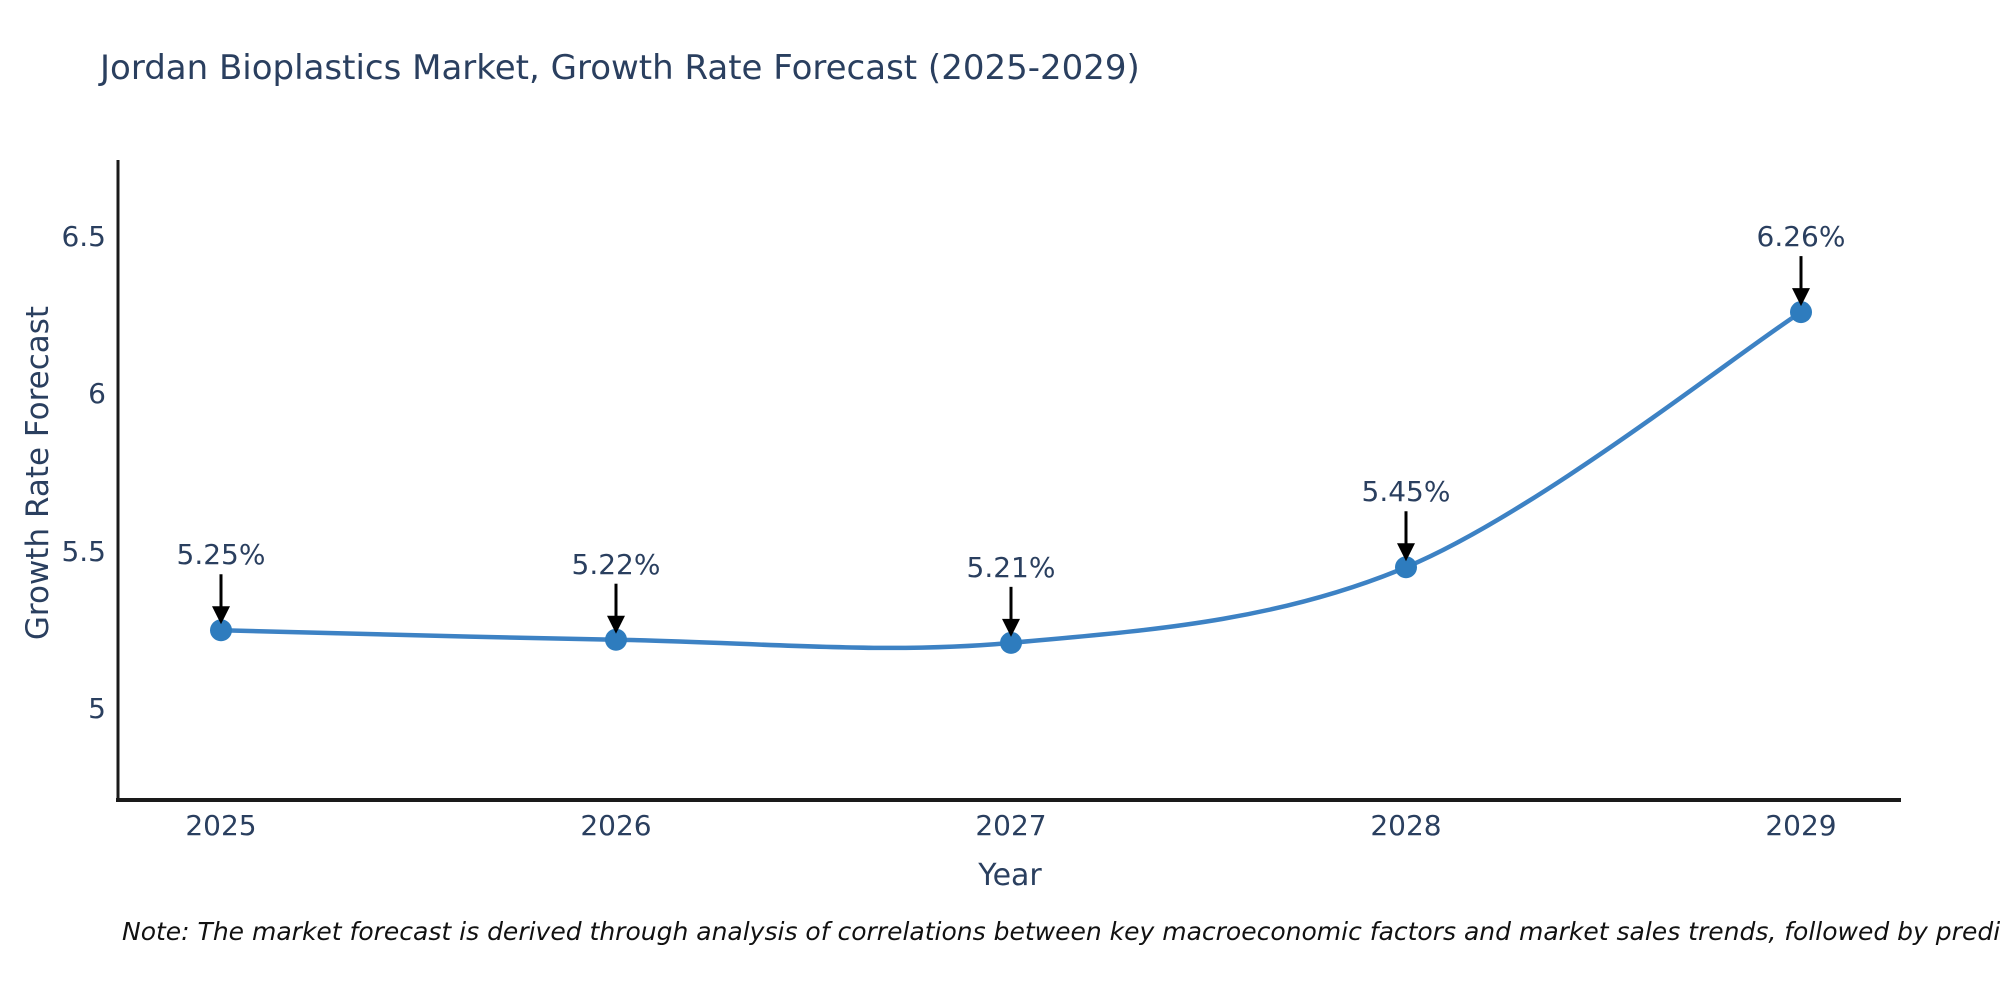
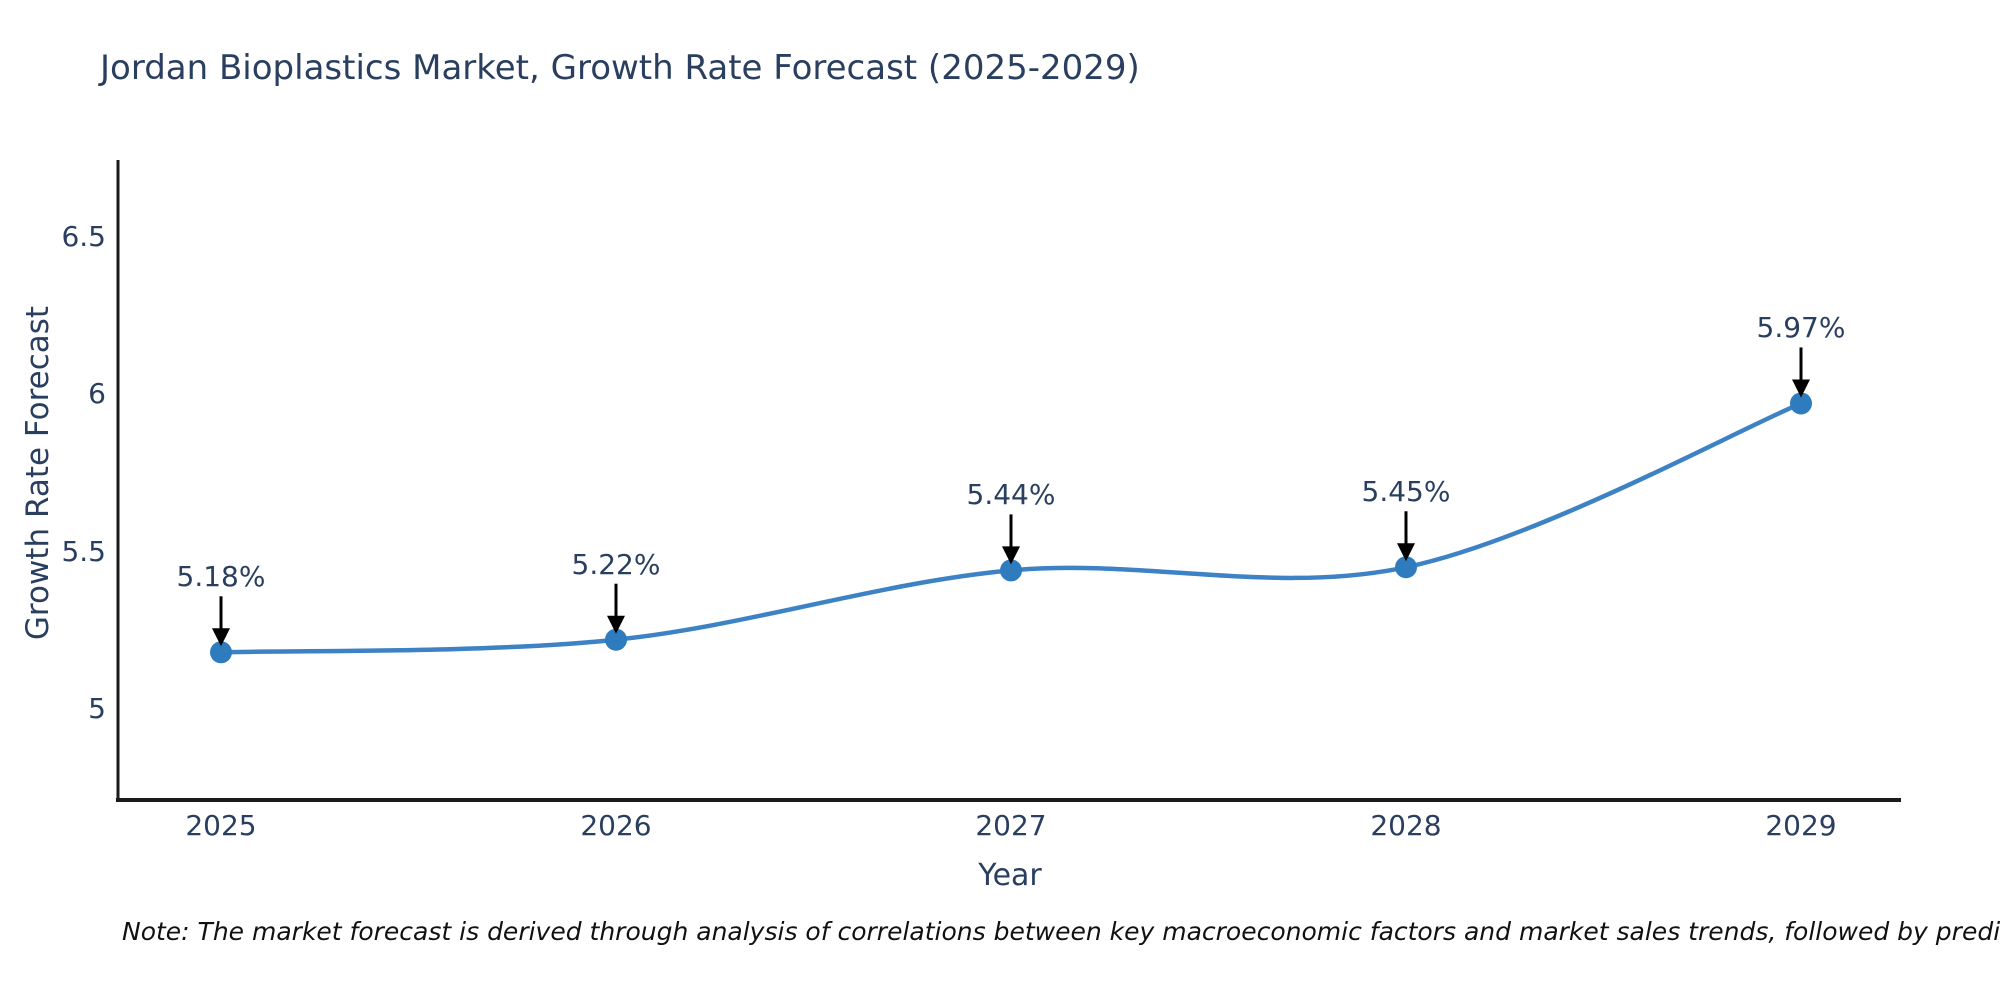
2025: 5.25% -> 5.18%
2027: 5.21% -> 5.44%
2029: 6.26% -> 5.97%
